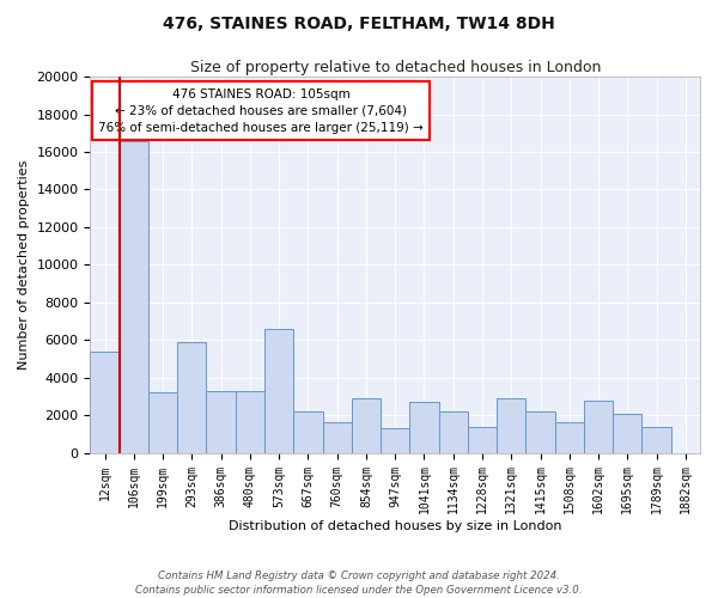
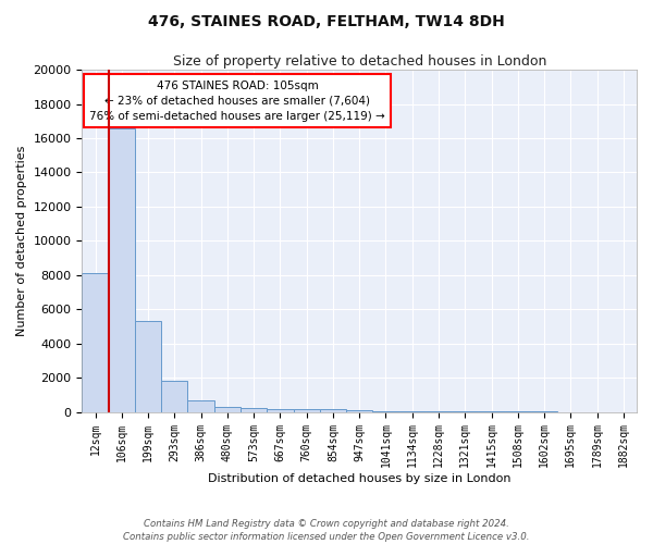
12sqm: 5400 -> 8100
199sqm: 3200 -> 5300
293sqm: 5900 -> 1800
386sqm: 3300 -> 700
480sqm: 3300 -> 300
573sqm: 6600 -> 200
667sqm: 2200 -> 200
760sqm: 1600 -> 200
854sqm: 2900 -> 200
947sqm: 1300 -> 100
1041sqm: 2700 -> 100
1134sqm: 2200 -> 0
1228sqm: 1400 -> 0
1321sqm: 2900 -> 0
1415sqm: 2200 -> 0
1508sqm: 1600 -> 0
1602sqm: 2800 -> 0
1695sqm: 2100 -> 0
1789sqm: 1400 -> 0
